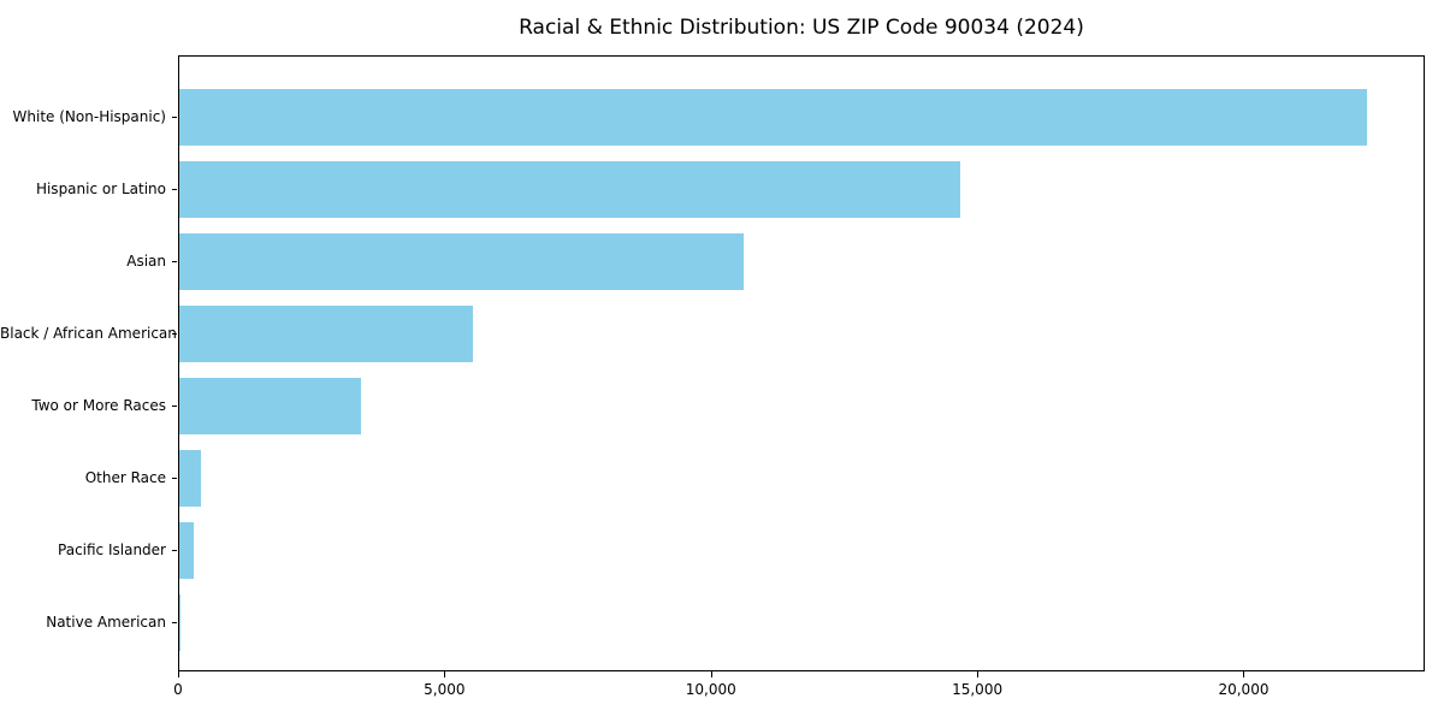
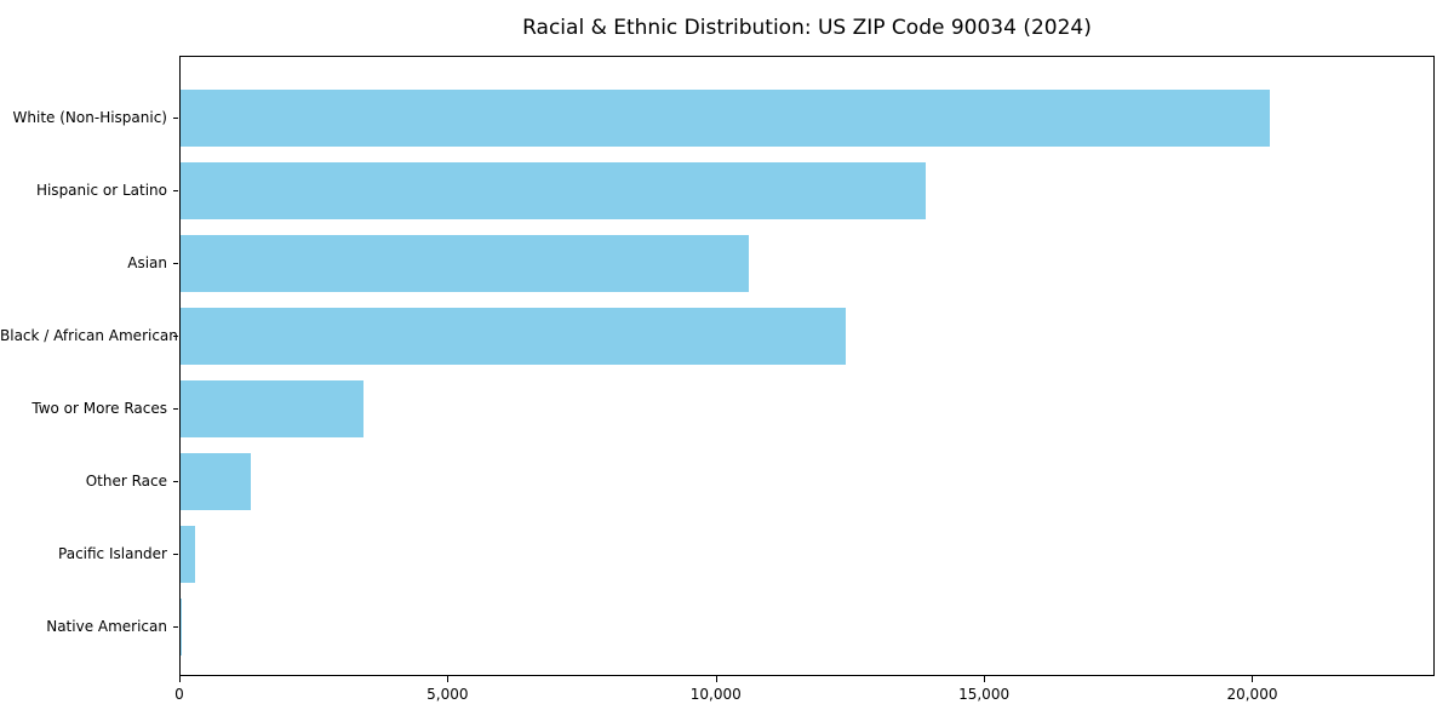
White (Non-Hispanic): 22300 -> 20300
Hispanic or Latino: 14600 -> 13900
Black / African American: 5500 -> 12400
Other Race: 400 -> 1300
